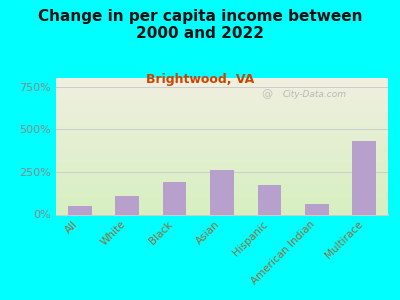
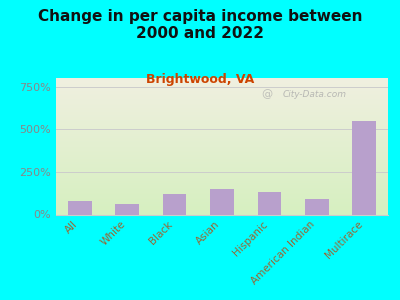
All: 50% -> 80%
White: 110% -> 60%
Black: 190% -> 120%
Asian: 260% -> 150%
Hispanic: 170% -> 130%
American Indian: 60% -> 90%
Multirace: 430% -> 550%
